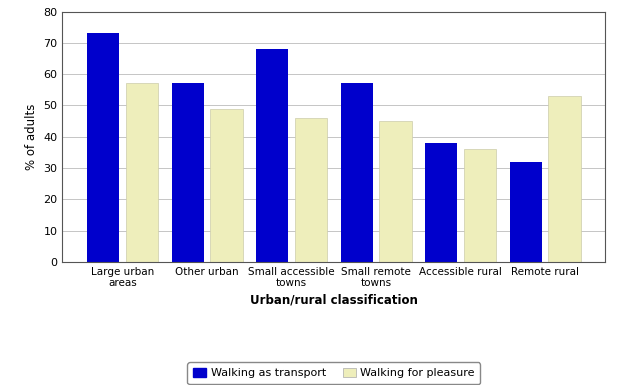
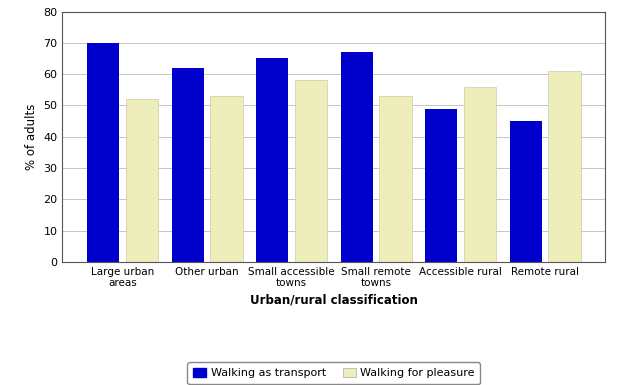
Walking as transport/Large urban areas: 73 -> 70
Walking for pleasure/Large urban areas: 57 -> 52
Walking as transport/Other urban: 57 -> 62
Walking for pleasure/Other urban: 49 -> 53
Walking as transport/Small accessible towns: 68 -> 65
Walking for pleasure/Small accessible towns: 46 -> 58
Walking as transport/Small remote towns: 57 -> 67
Walking for pleasure/Small remote towns: 45 -> 53
Walking as transport/Accessible rural: 38 -> 49
Walking for pleasure/Accessible rural: 36 -> 56
Walking as transport/Remote rural: 32 -> 45
Walking for pleasure/Remote rural: 53 -> 61
